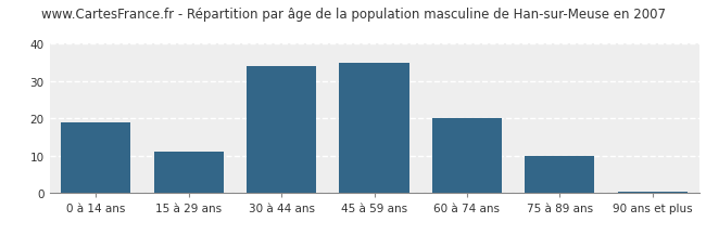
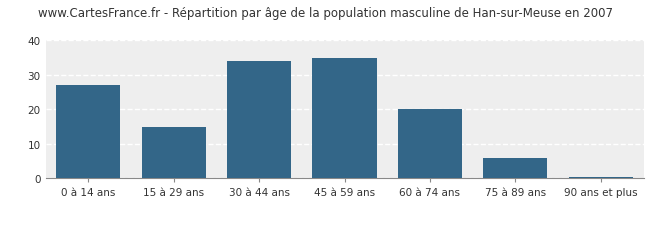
0 à 14 ans: 19.0 -> 27.0
15 à 29 ans: 11.0 -> 15.0
75 à 89 ans: 10.0 -> 6.0
